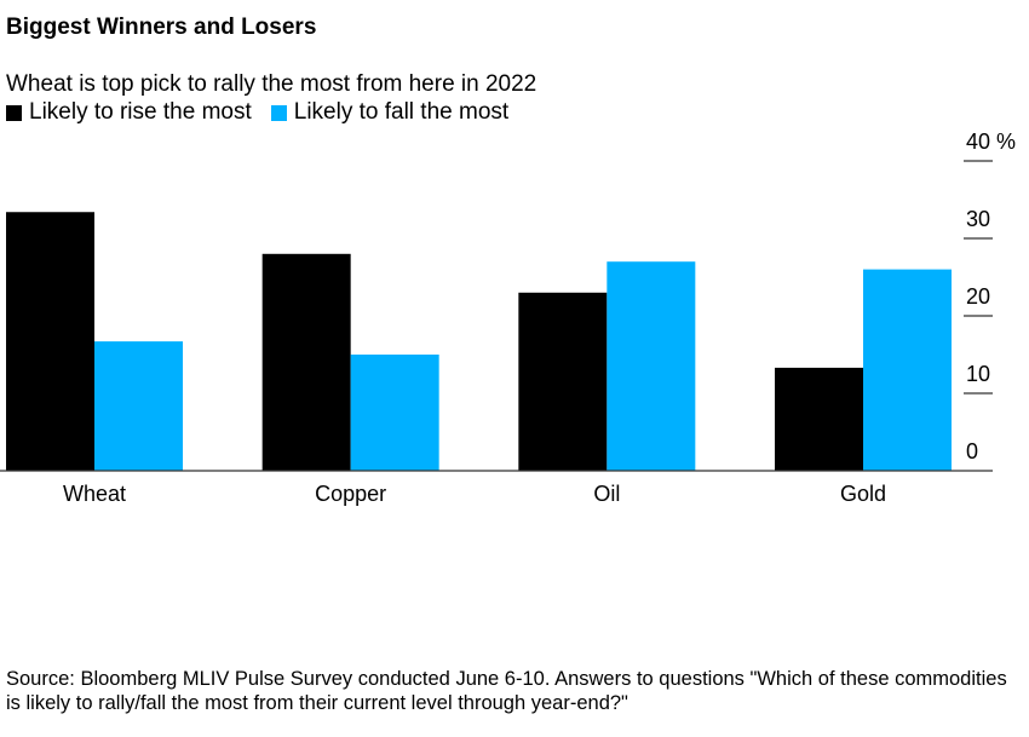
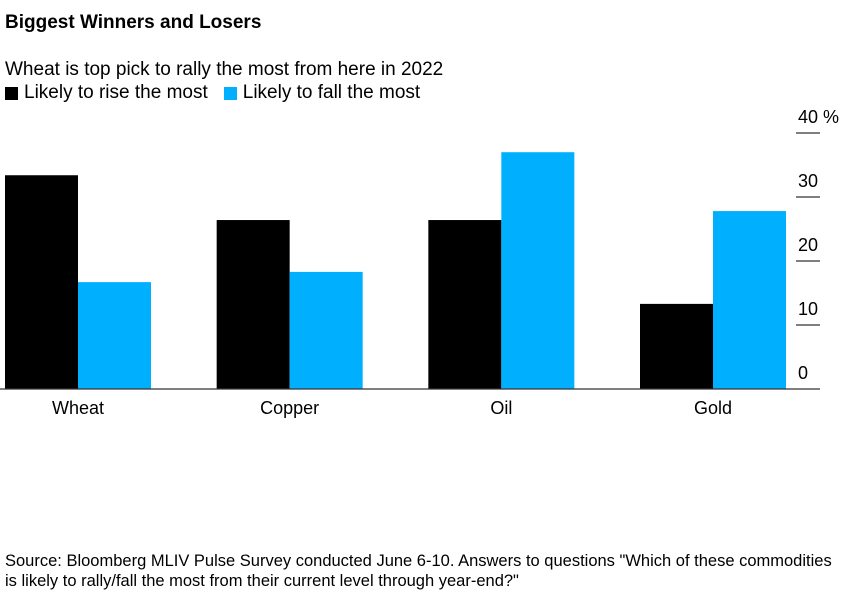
Likely to rise the most/Copper: 28% -> 26%
Likely to fall the most/Copper: 15% -> 18%
Likely to rise the most/Oil: 23% -> 26%
Likely to fall the most/Oil: 27% -> 37%
Likely to fall the most/Gold: 26% -> 28%
